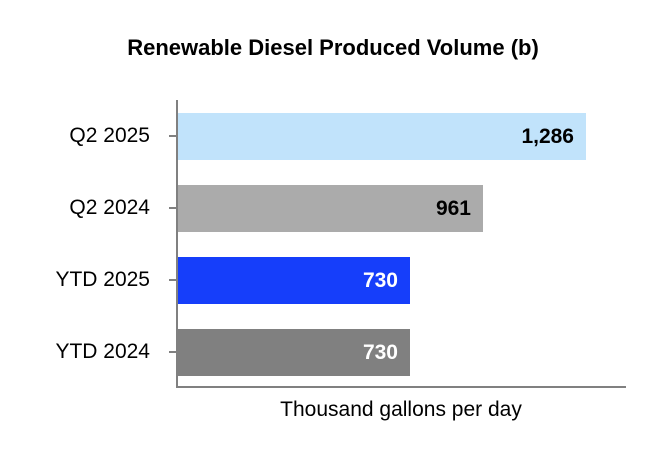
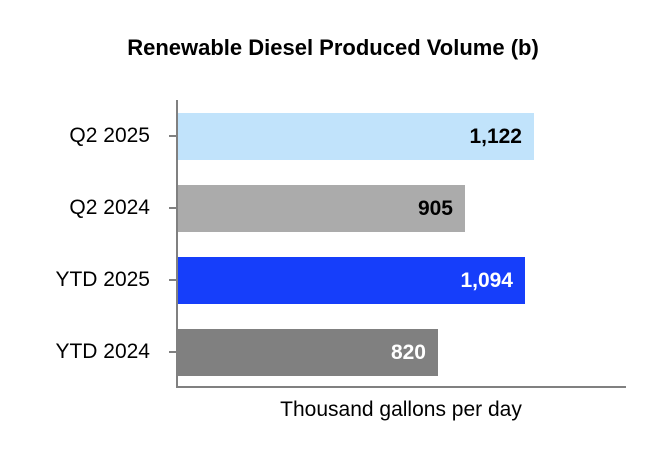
Q2 2025: 1,286 -> 1,122
Q2 2024: 961 -> 905
YTD 2025: 730 -> 1,094
YTD 2024: 730 -> 820
